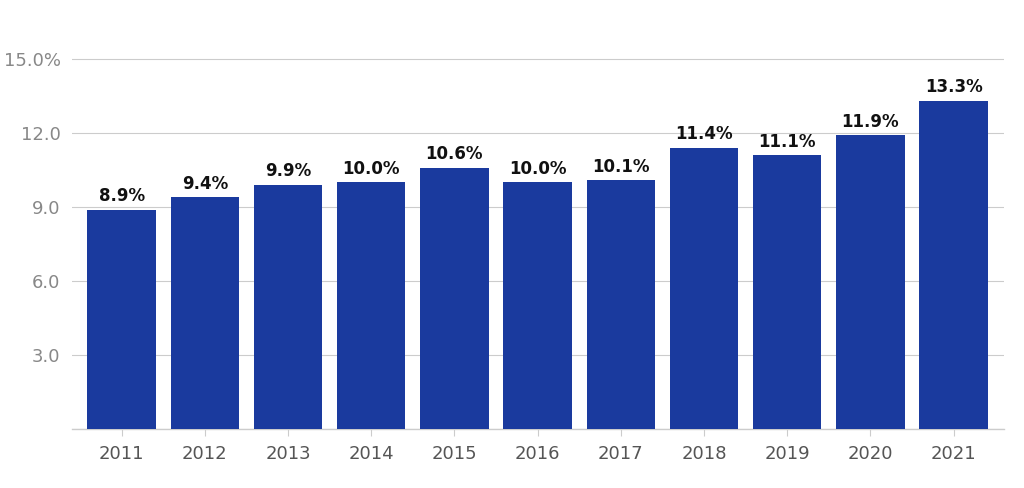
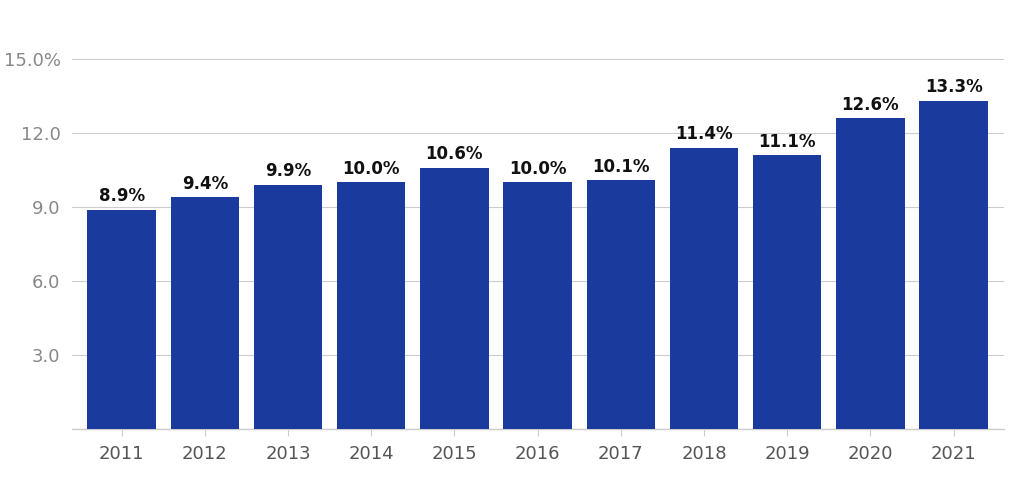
2020: 11.9% -> 12.6%
